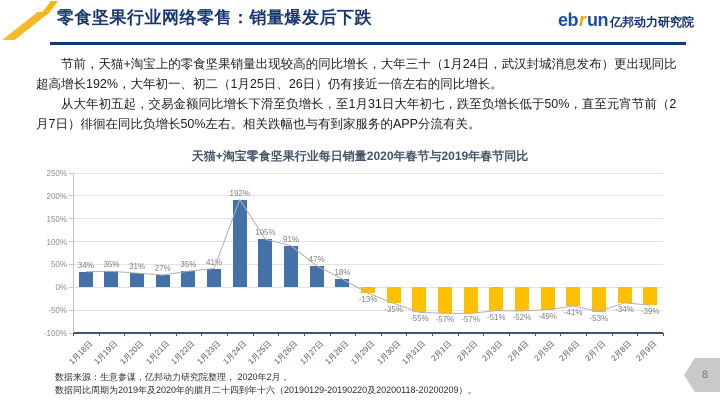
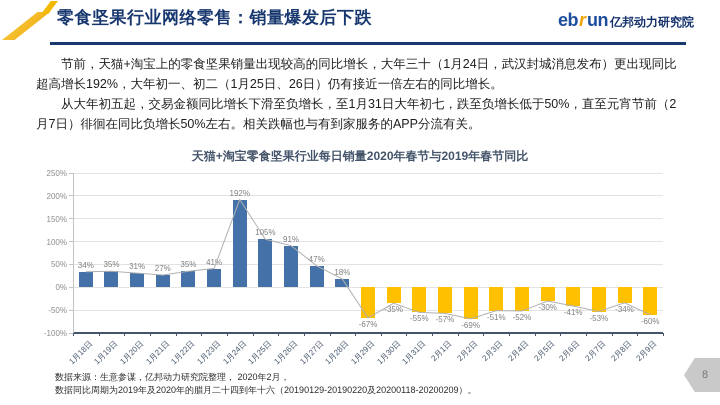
1月29日: -13% -> -67%
2月2日: -57% -> -69%
2月5日: -49% -> -30%
2月9日: -39% -> -60%
